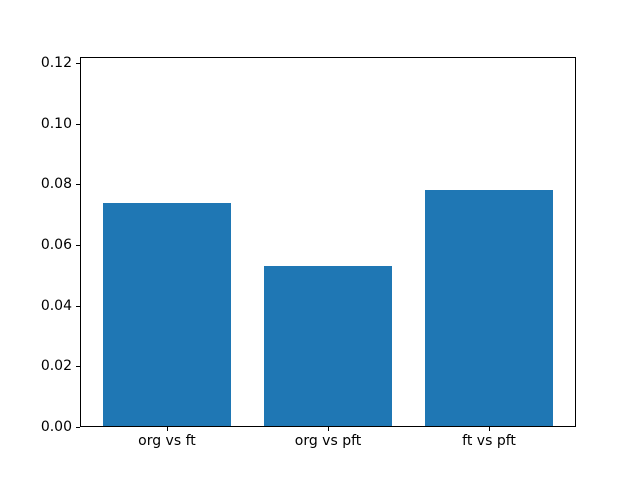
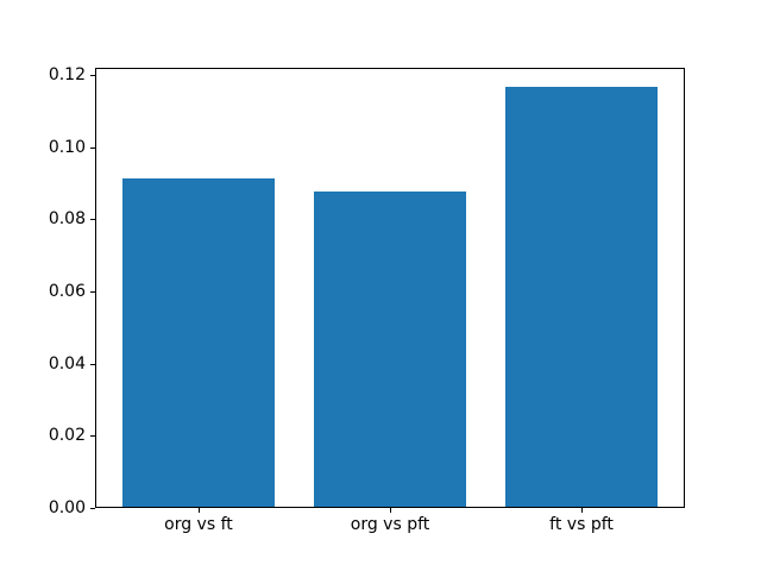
org vs ft: 0.074 -> 0.091
org vs pft: 0.053 -> 0.088
ft vs pft: 0.078 -> 0.117
